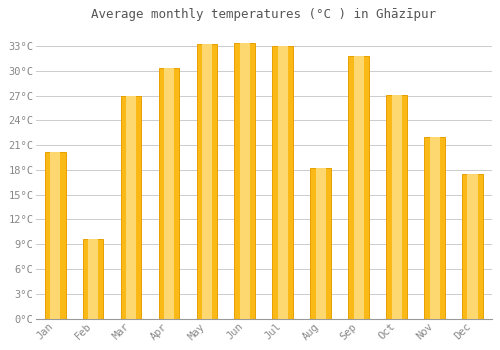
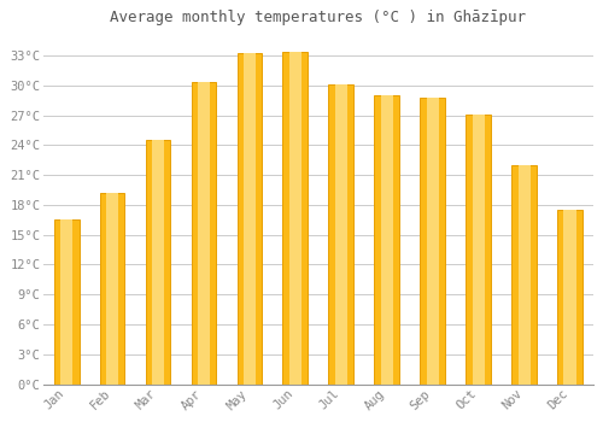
Jan: 20.2°C -> 16.5°C
Feb: 9.6°C -> 19.2°C
Mar: 27.0°C -> 24.5°C
Jul: 33.0°C -> 30.1°C
Aug: 18.2°C -> 29.0°C
Sep: 31.8°C -> 28.8°C
